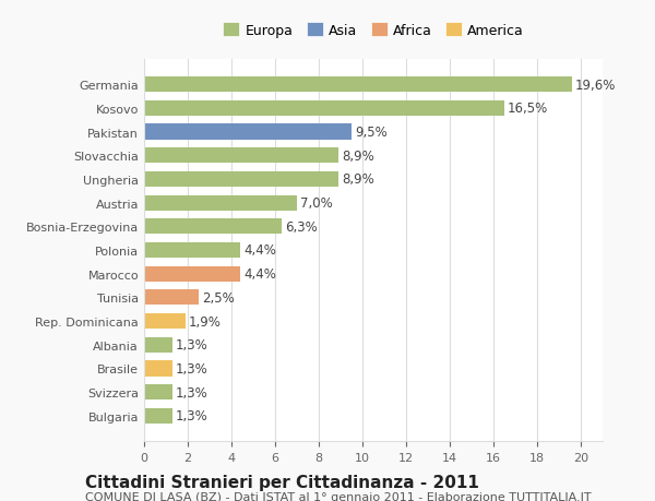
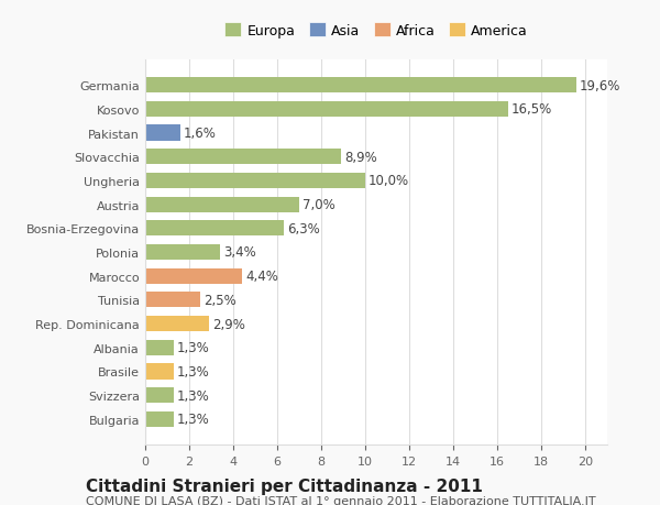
Pakistan: 9,5% -> 1,6%
Ungheria: 8,9% -> 10,0%
Polonia: 4,4% -> 3,4%
Rep. Dominicana: 1,9% -> 2,9%
